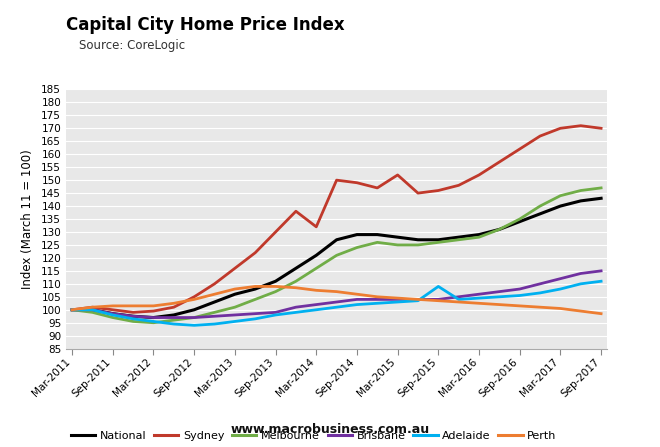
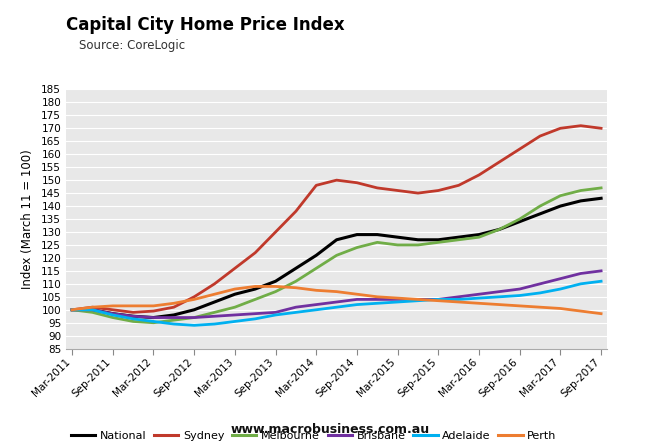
Sydney/Mar-2014: 132.0 -> 148.0
Sydney/Mar-2015: 152.0 -> 146.0
Adelaide/Sep-2015: 109.0 -> 104.0
